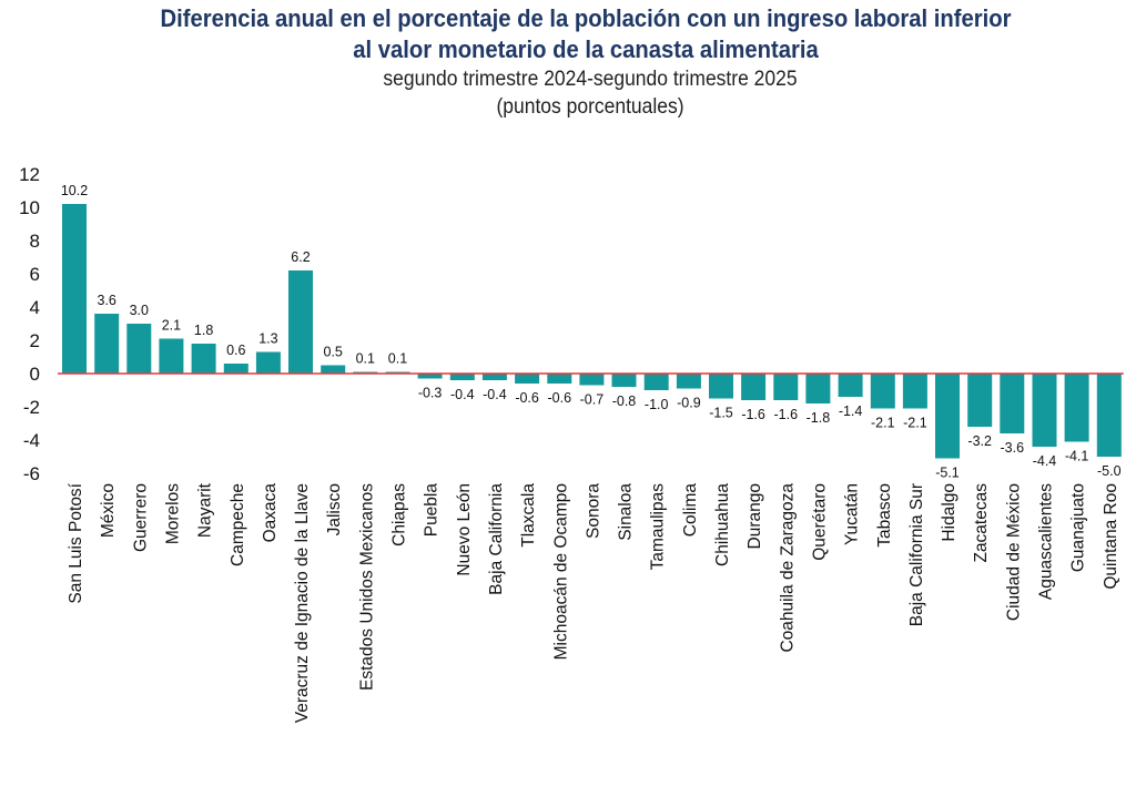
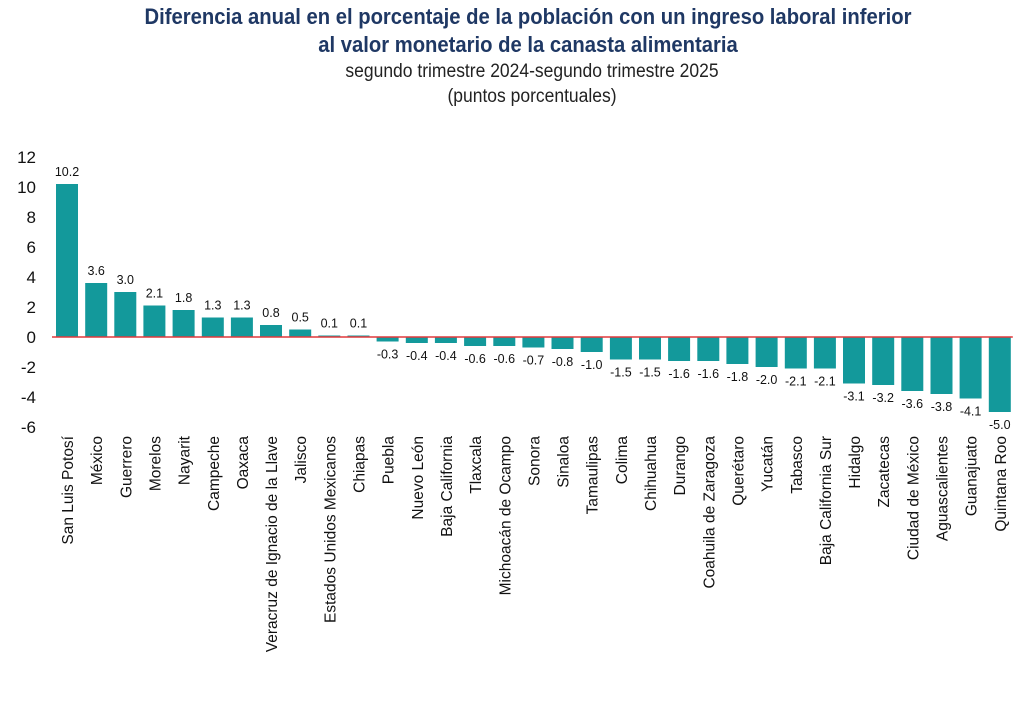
Campeche: 0.6 -> 1.3
Veracruz de Ignacio de la Llave: 6.2 -> 0.8
Colima: -0.9 -> -1.5
Yucatán: -1.4 -> -2.0
Hidalgo: -5.1 -> -3.1
Aguascalientes: -4.4 -> -3.8
